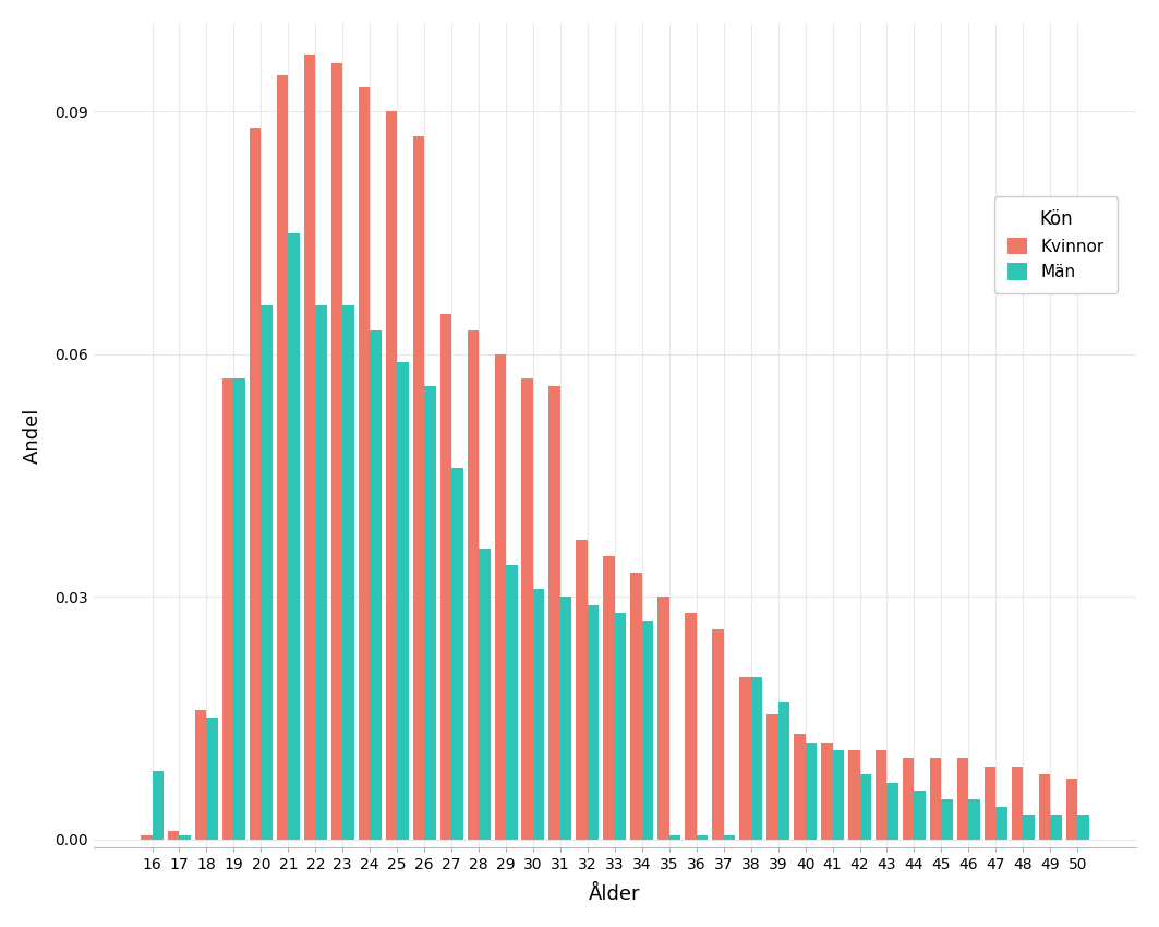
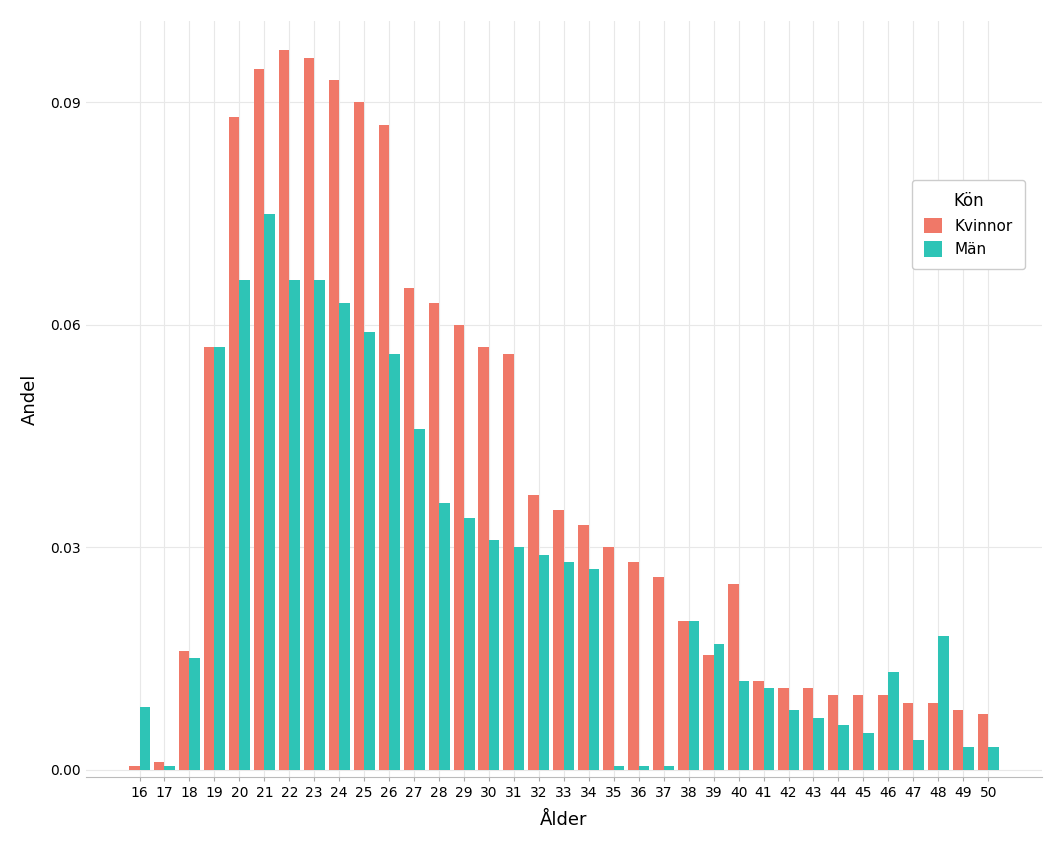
Kvinnor/40: 0.0130 -> 0.0250
Män/46: 0.0050 -> 0.0132
Män/48: 0.0030 -> 0.0180
